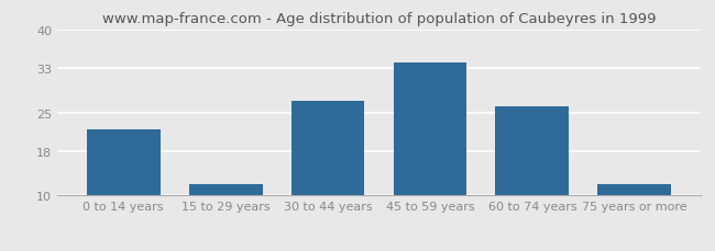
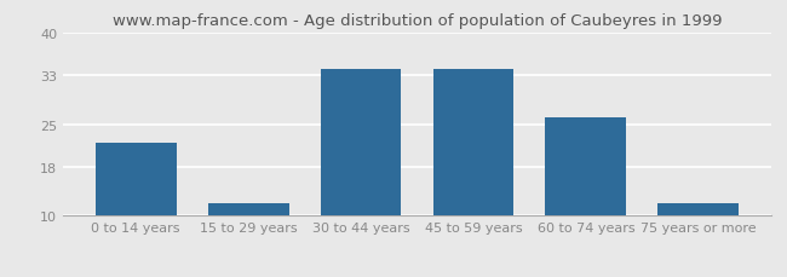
30 to 44 years: 27 -> 34
